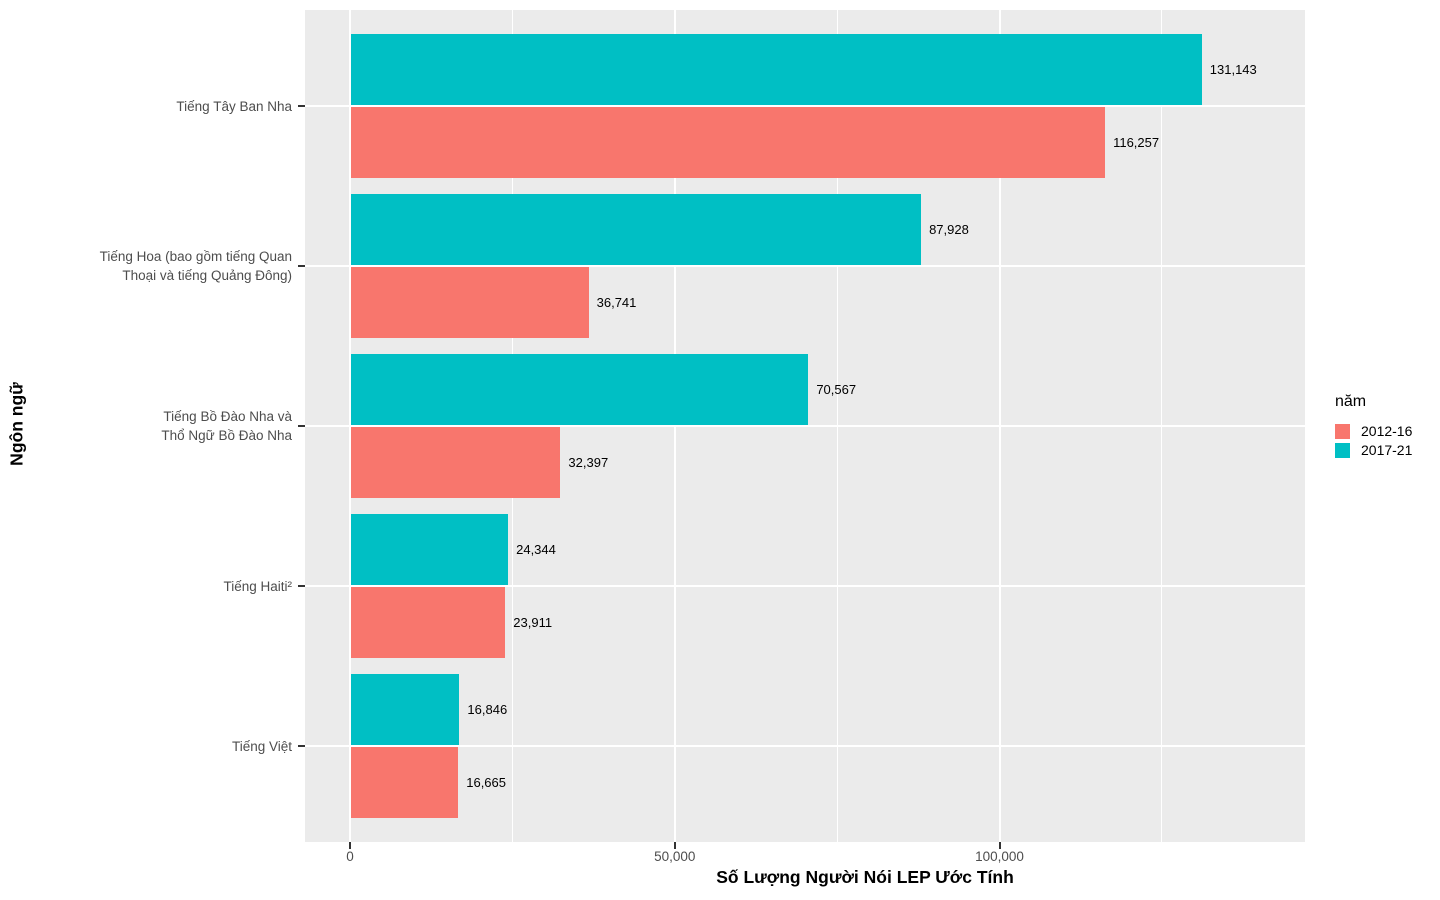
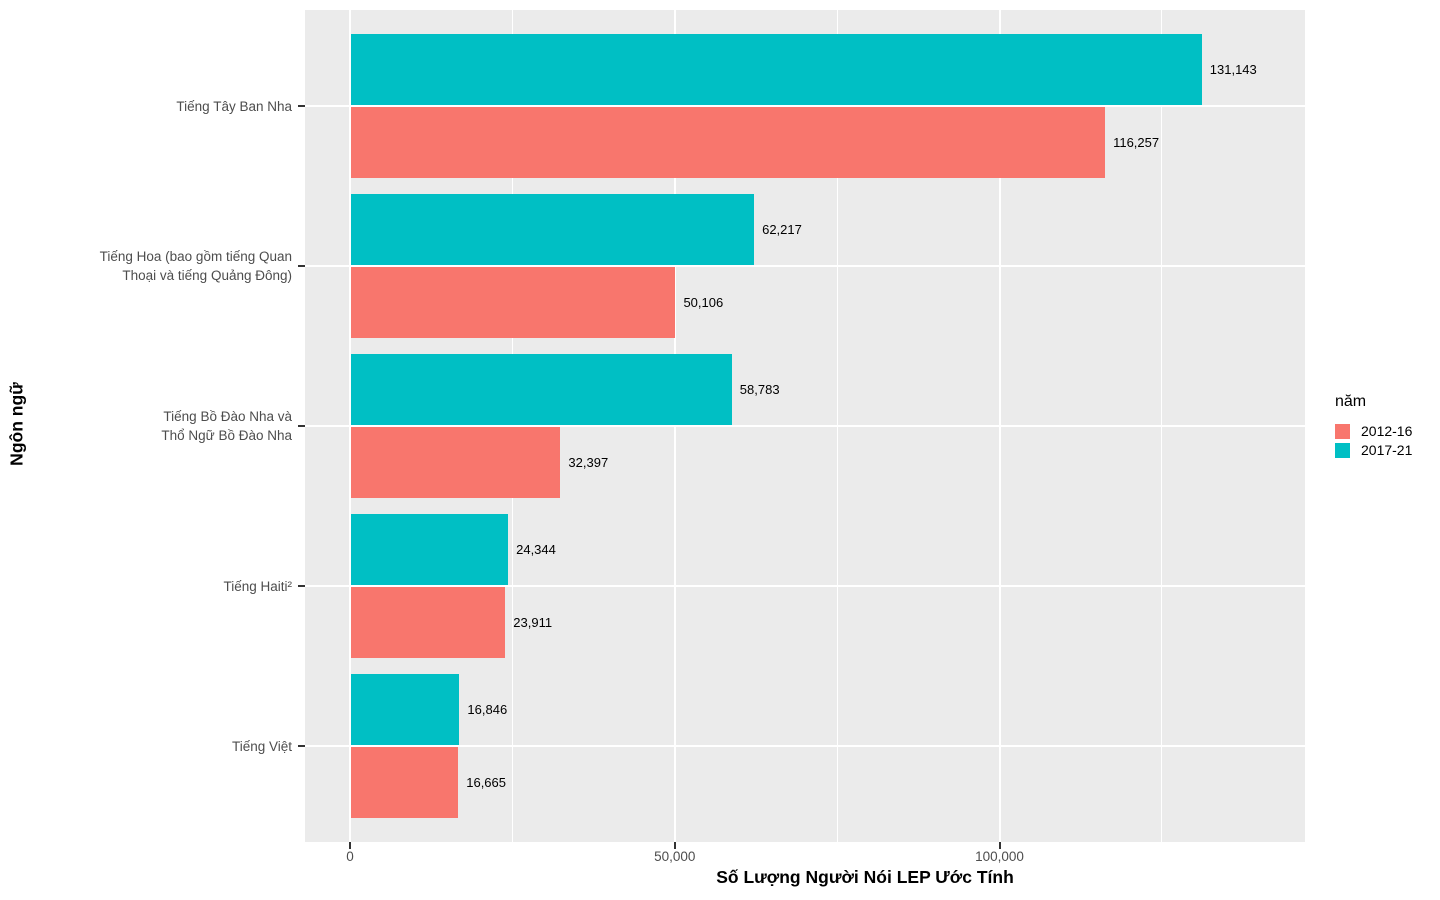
2012-16/Tiếng Hoa (bao gồm tiếng Quan Thoại và tiếng Quảng Đông): 36,741 -> 50,106
2017-21/Tiếng Hoa (bao gồm tiếng Quan Thoại và tiếng Quảng Đông): 87,928 -> 62,217
2017-21/Tiếng Bồ Đào Nha và Thổ Ngữ Bồ Đào Nha: 70,567 -> 58,783
